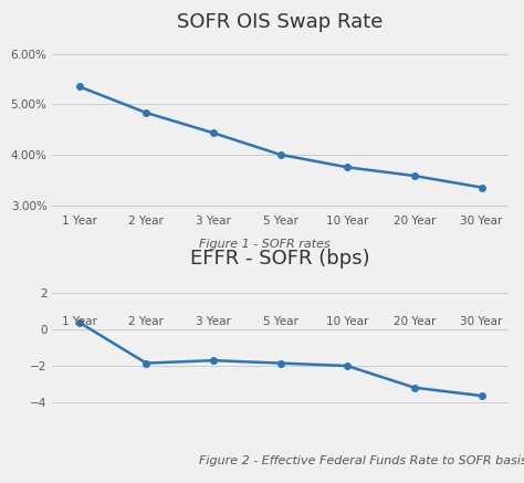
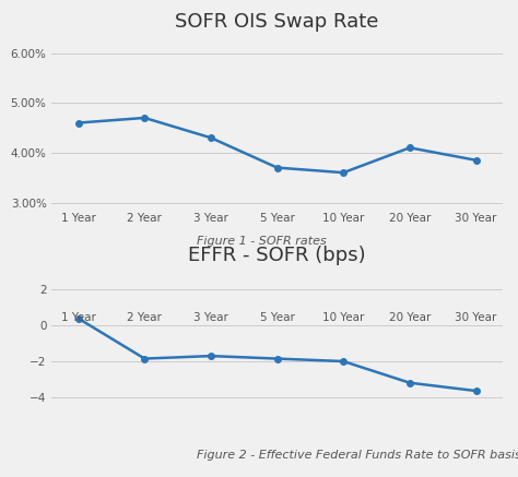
SOFR OIS Swap Rate/1 Year: 5.35% -> 4.60%
SOFR OIS Swap Rate/2 Year: 4.83% -> 4.70%
SOFR OIS Swap Rate/3 Year: 4.43% -> 4.30%
SOFR OIS Swap Rate/5 Year: 4.00% -> 3.70%
SOFR OIS Swap Rate/10 Year: 3.75% -> 3.60%
SOFR OIS Swap Rate/20 Year: 3.58% -> 4.10%
SOFR OIS Swap Rate/30 Year: 3.35% -> 3.85%
